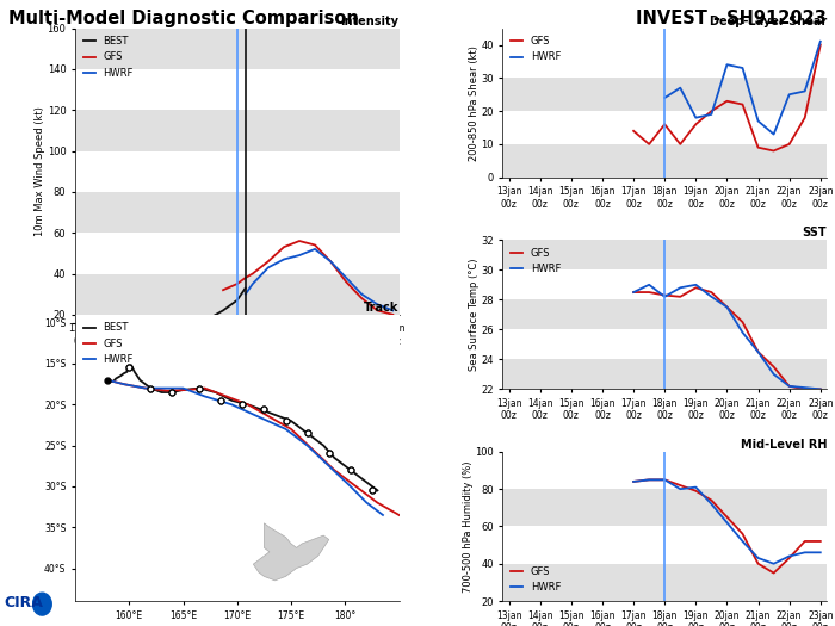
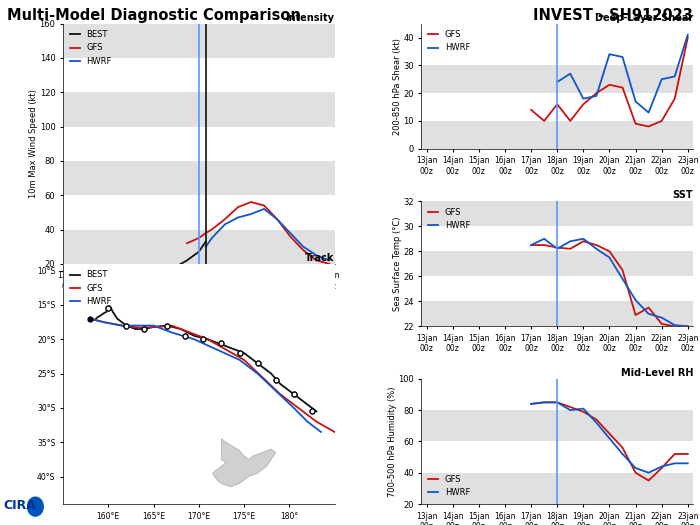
SST/GFS/20jan 00z: 27.5 -> 28.0
SST/GFS/21jan 00z: 24.5 -> 22.9
SST/HWRF/21jan 00z: 24.5 -> 24.1
SST/HWRF/22jan 00z: 22.2 -> 22.7
